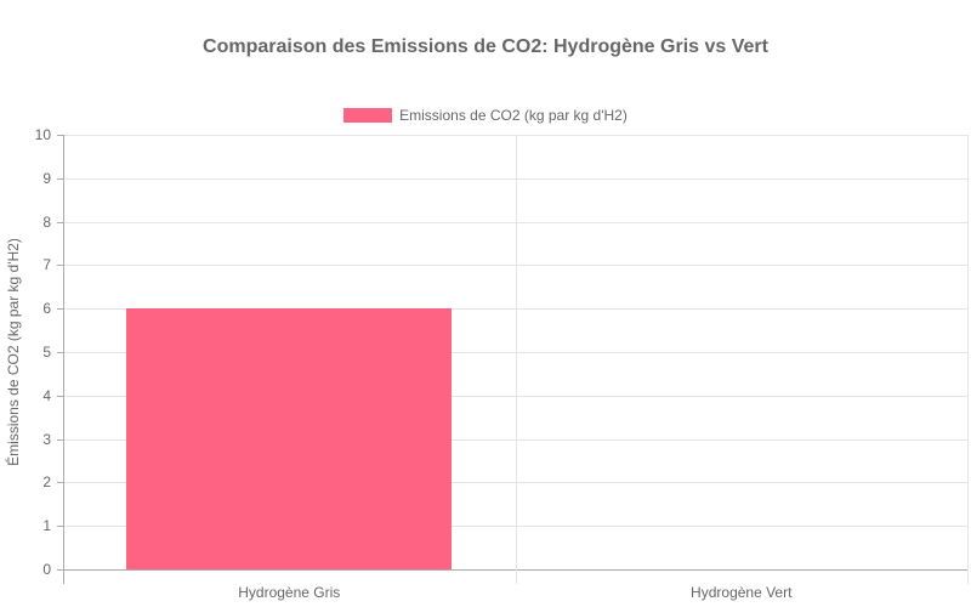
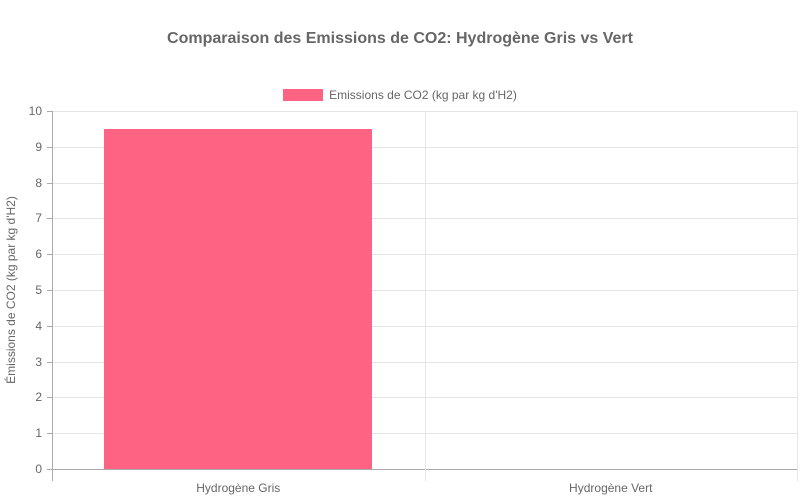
Hydrogène Gris: 6.0 -> 9.5
